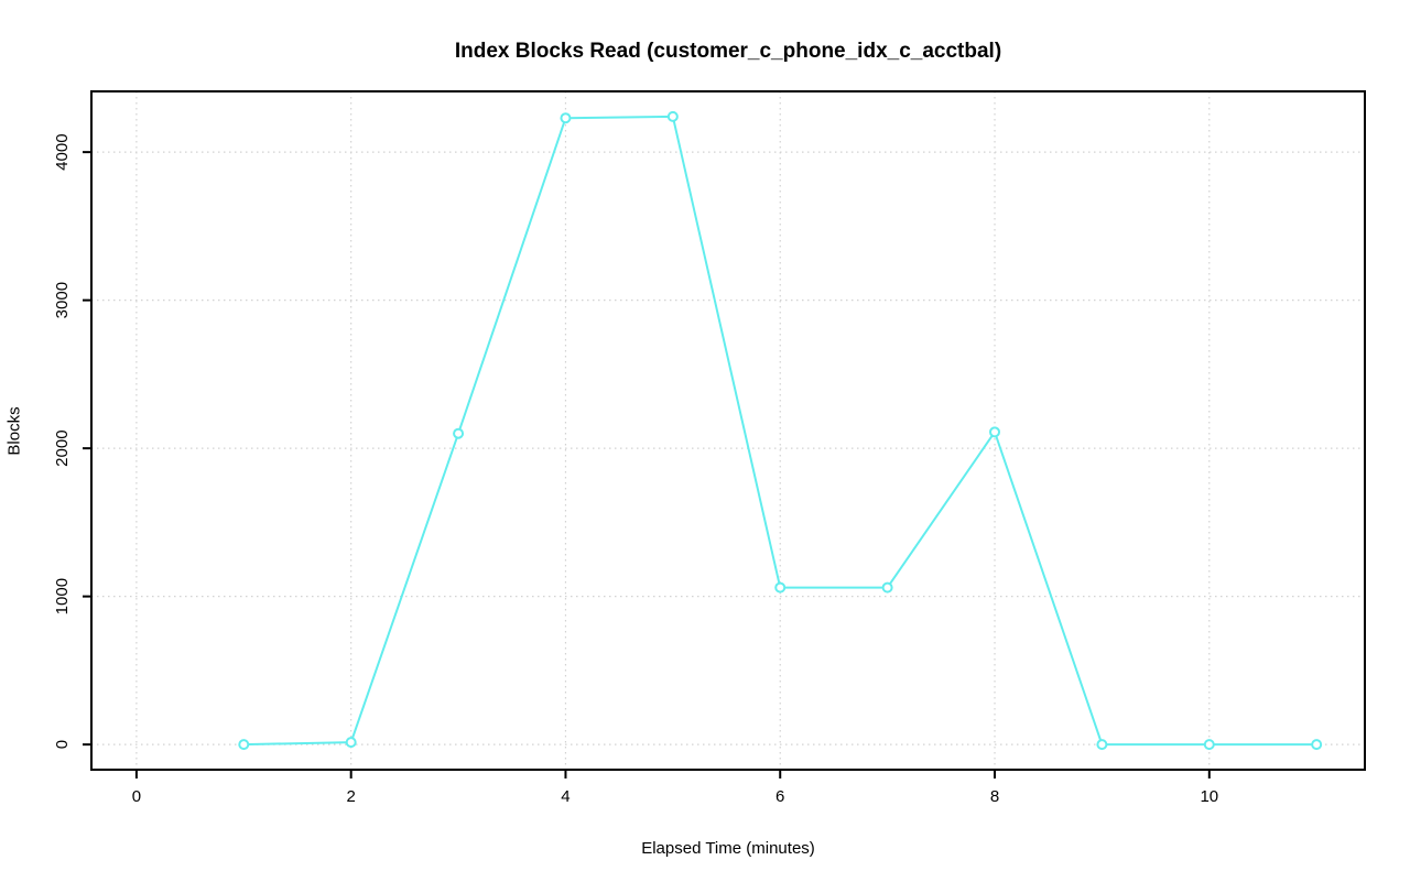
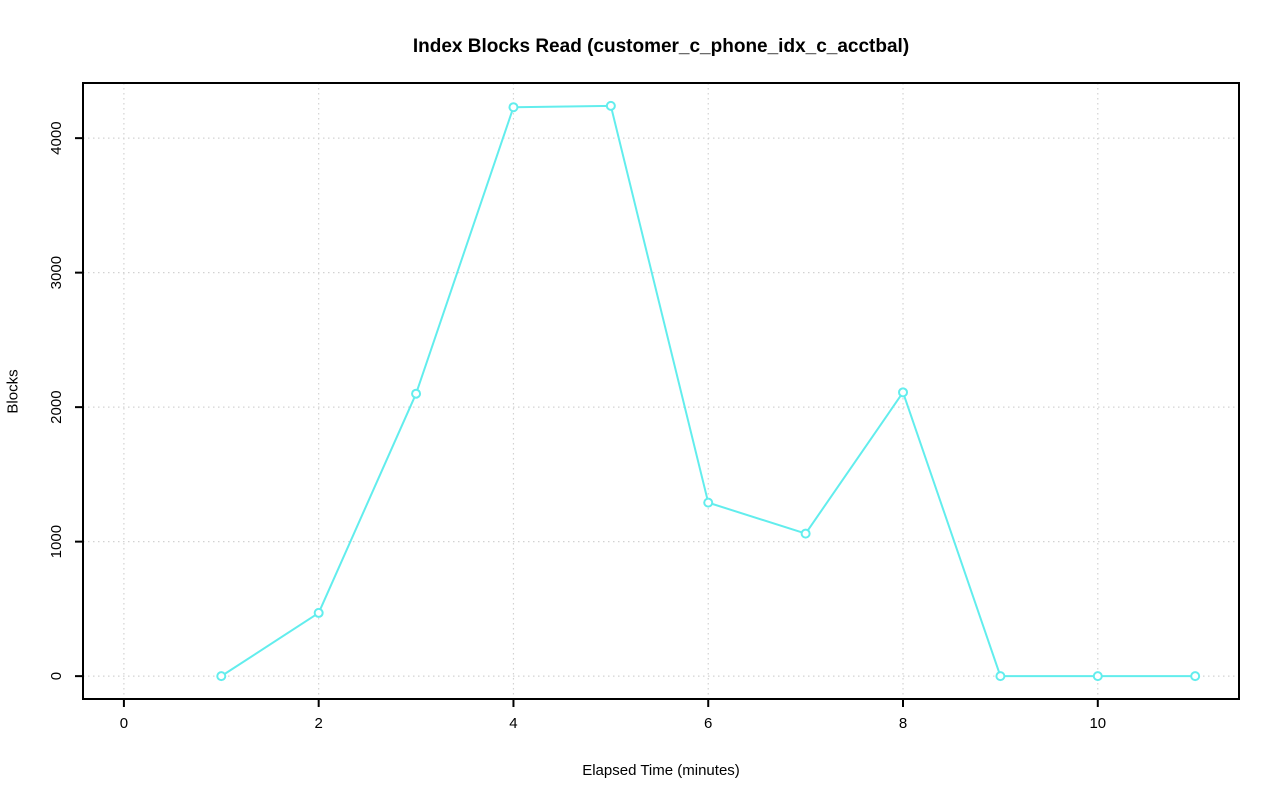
2: 20 -> 470
6: 1060 -> 1290
